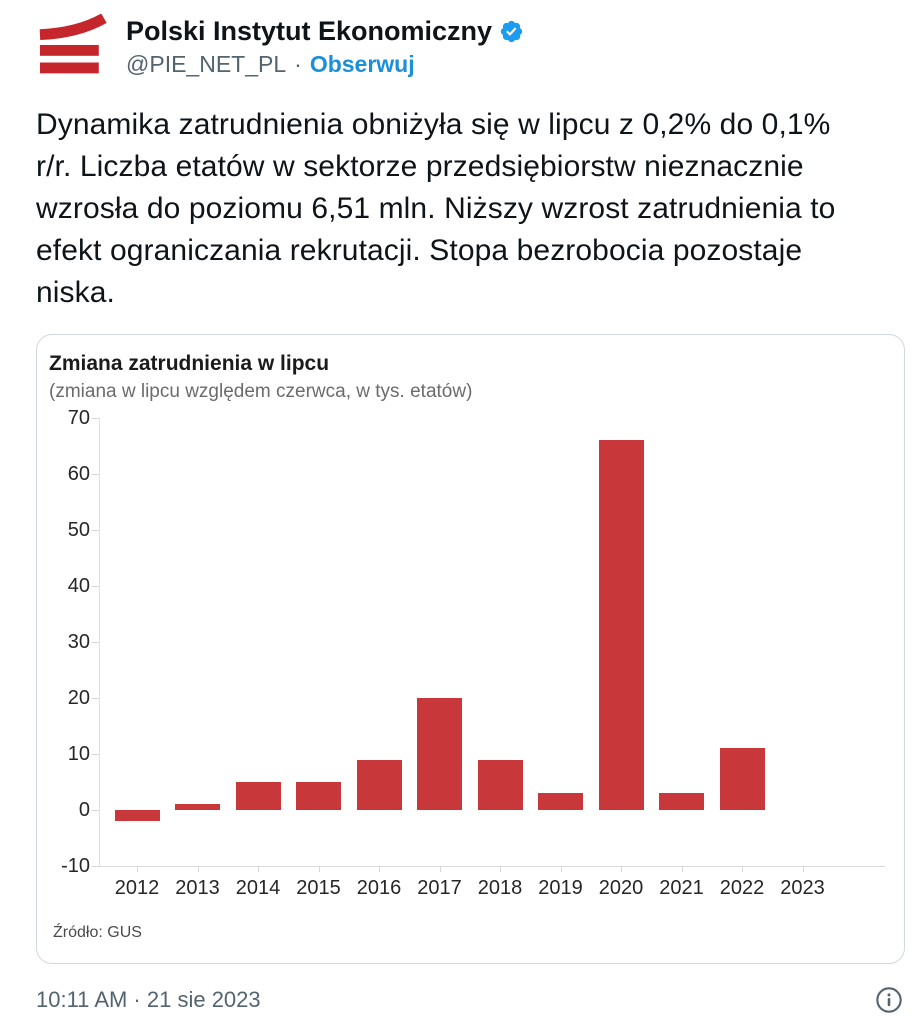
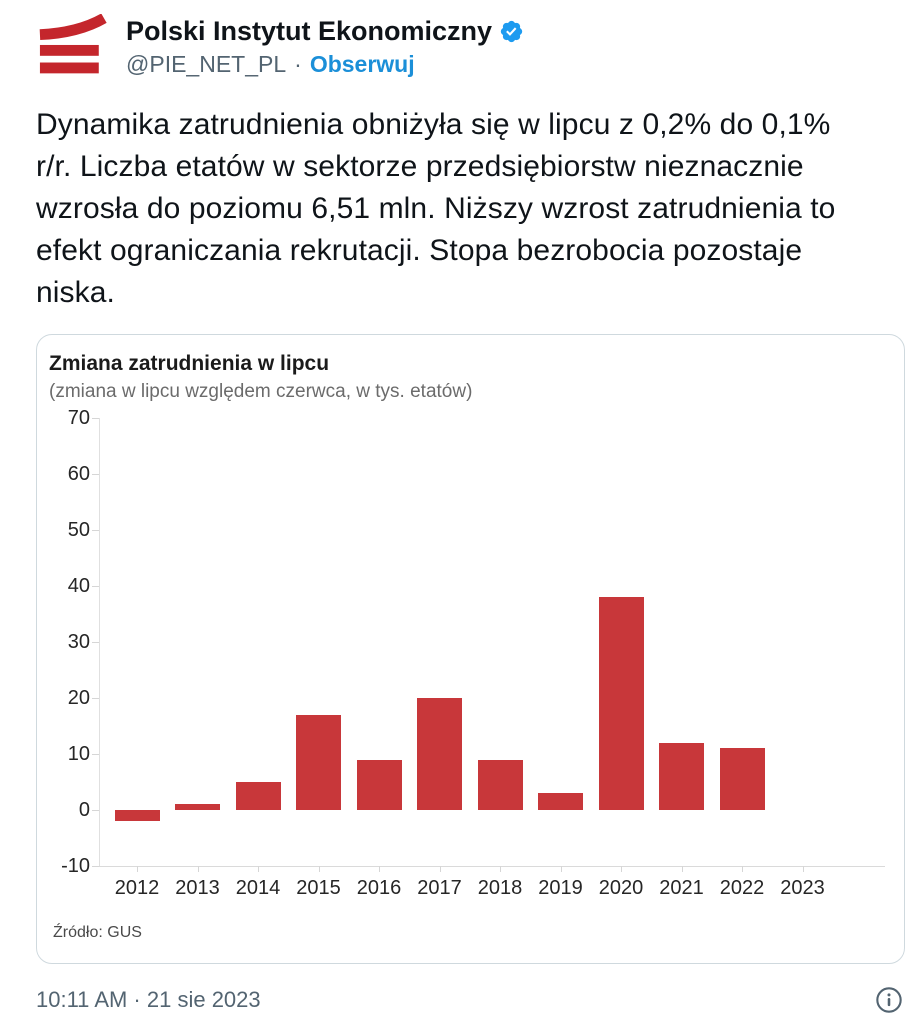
2015: 5 -> 17
2020: 66 -> 38
2021: 3 -> 12
